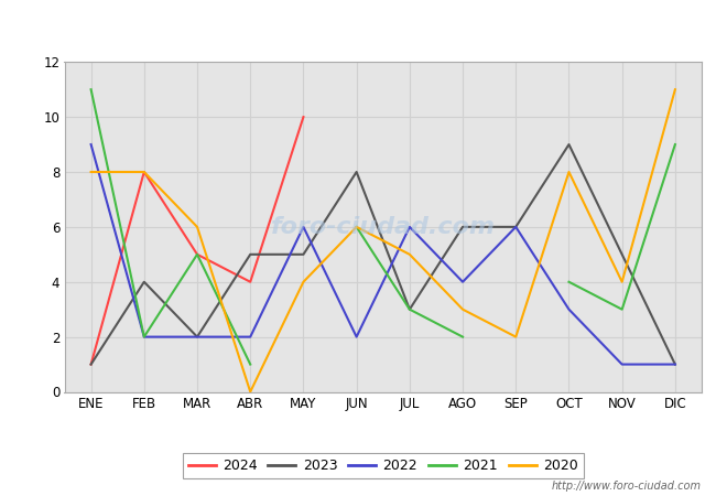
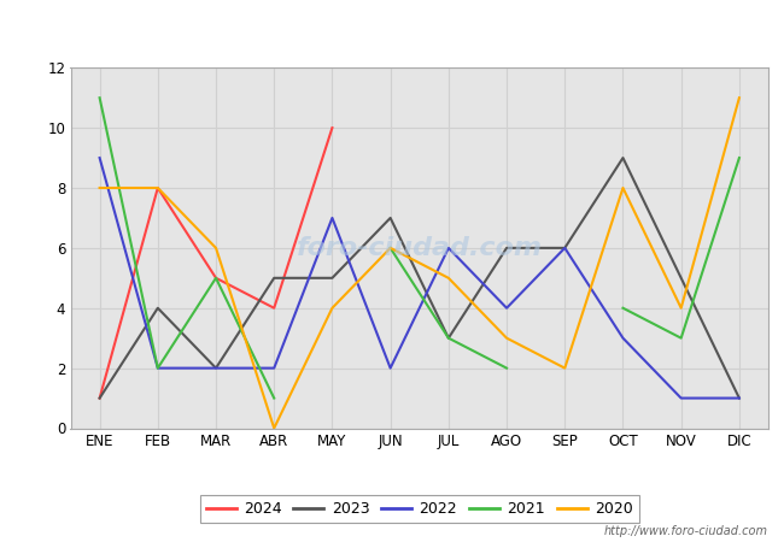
2022/MAY: 6 -> 7
2023/JUN: 8 -> 7
